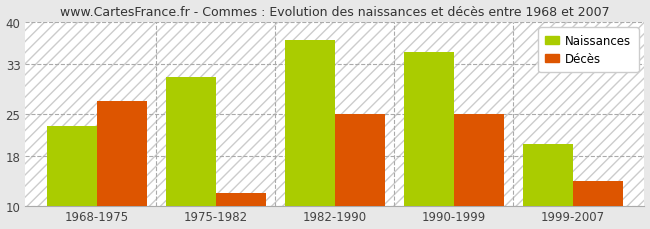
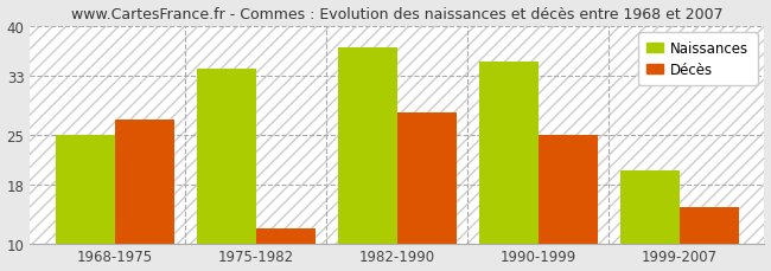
Naissances/1968-1975: 23 -> 25
Naissances/1975-1982: 31 -> 34
Décès/1982-1990: 25 -> 28
Décès/1999-2007: 14 -> 15
